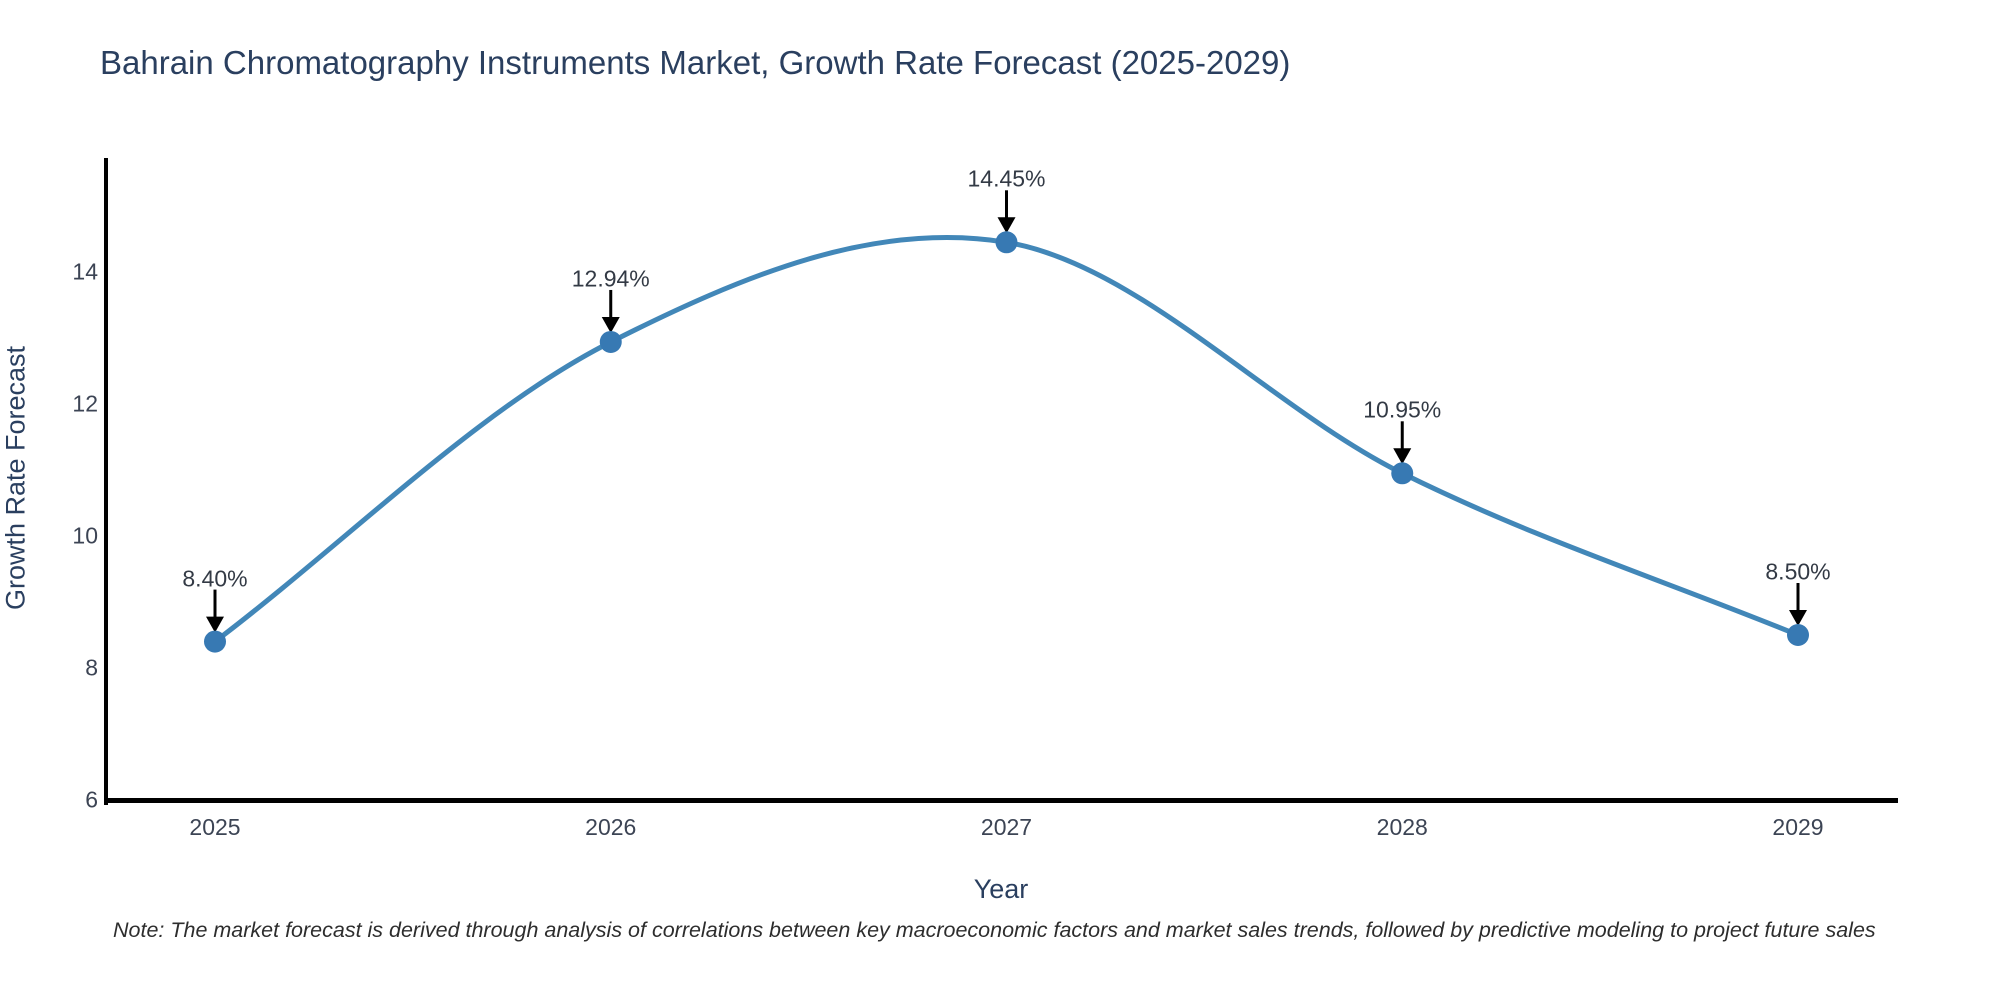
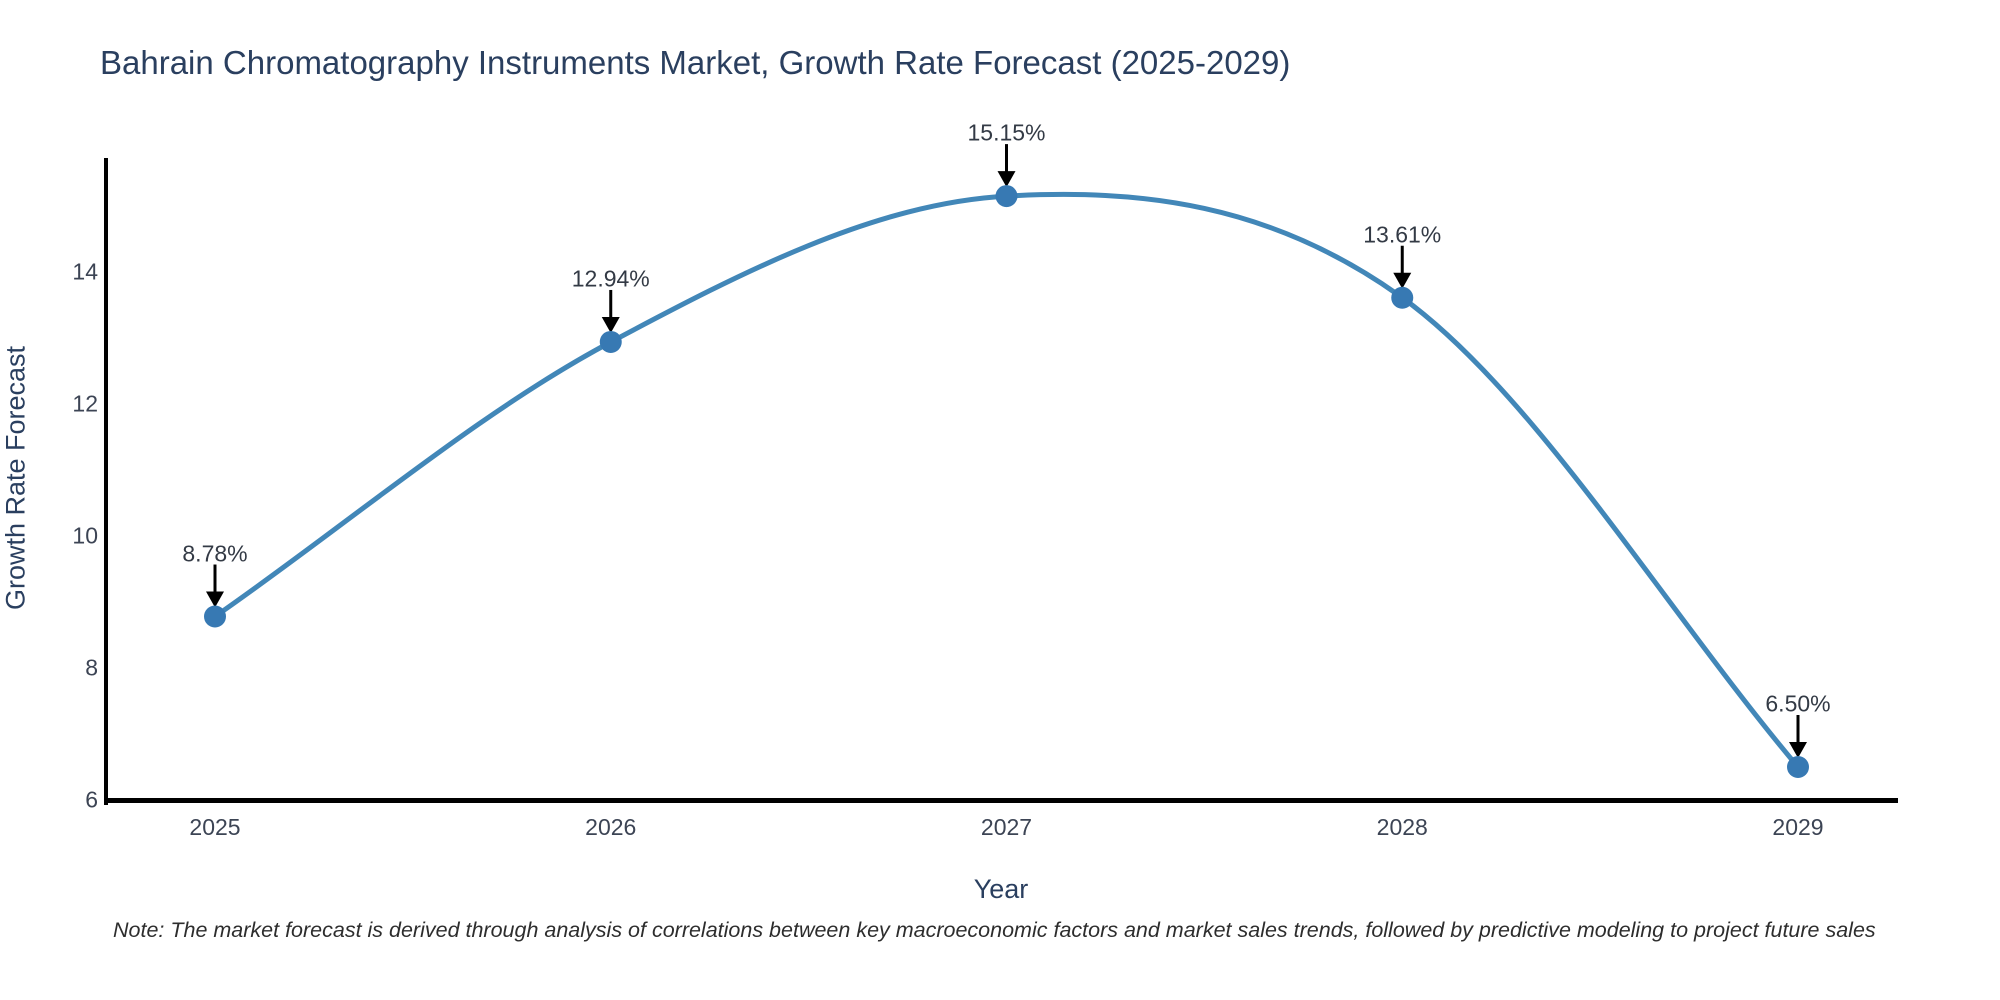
2025: 8.40% -> 8.78%
2027: 14.45% -> 15.15%
2028: 10.95% -> 13.61%
2029: 8.50% -> 6.50%
